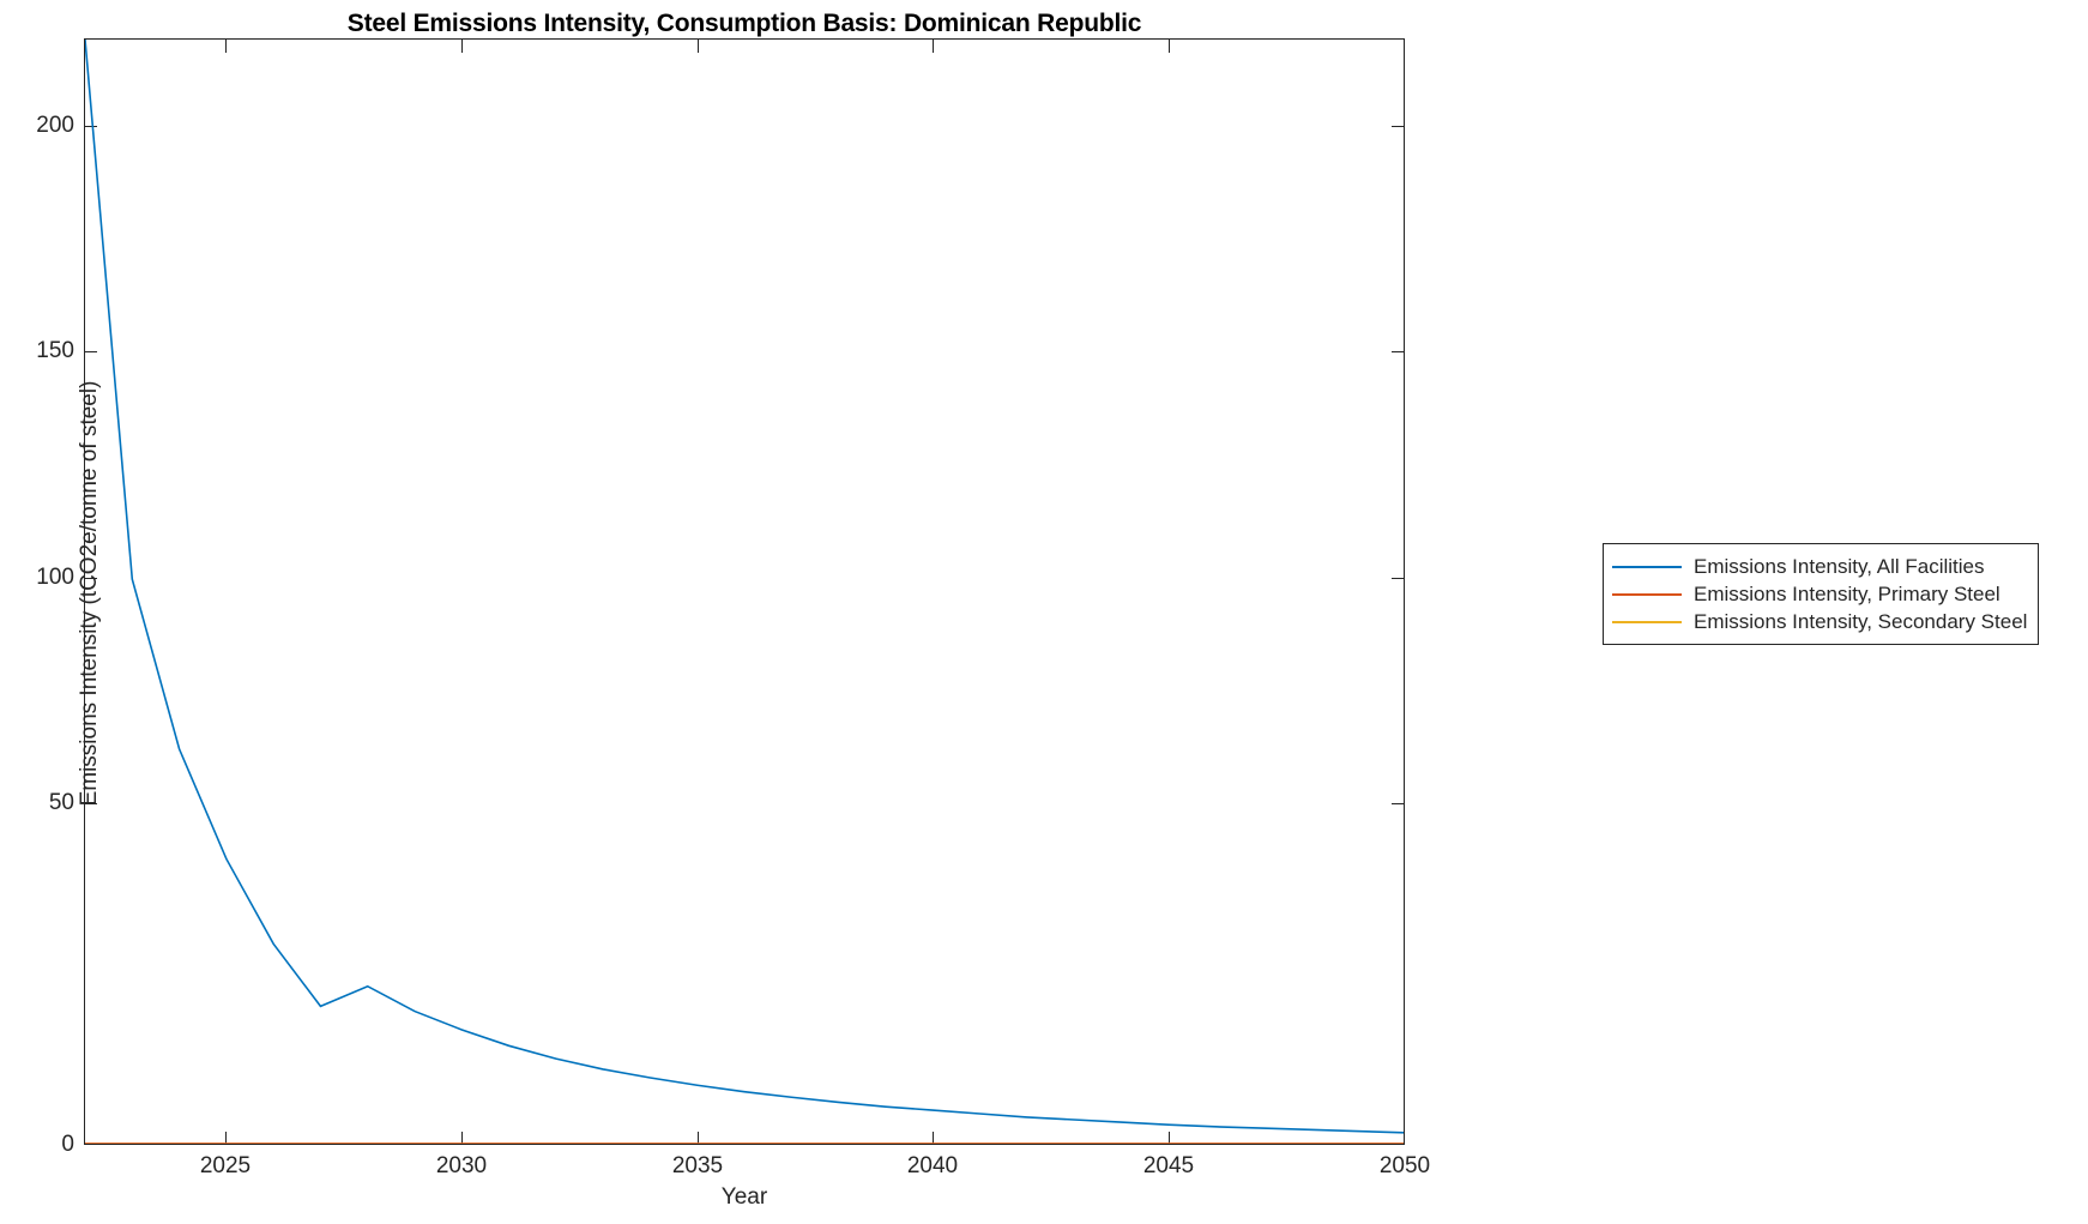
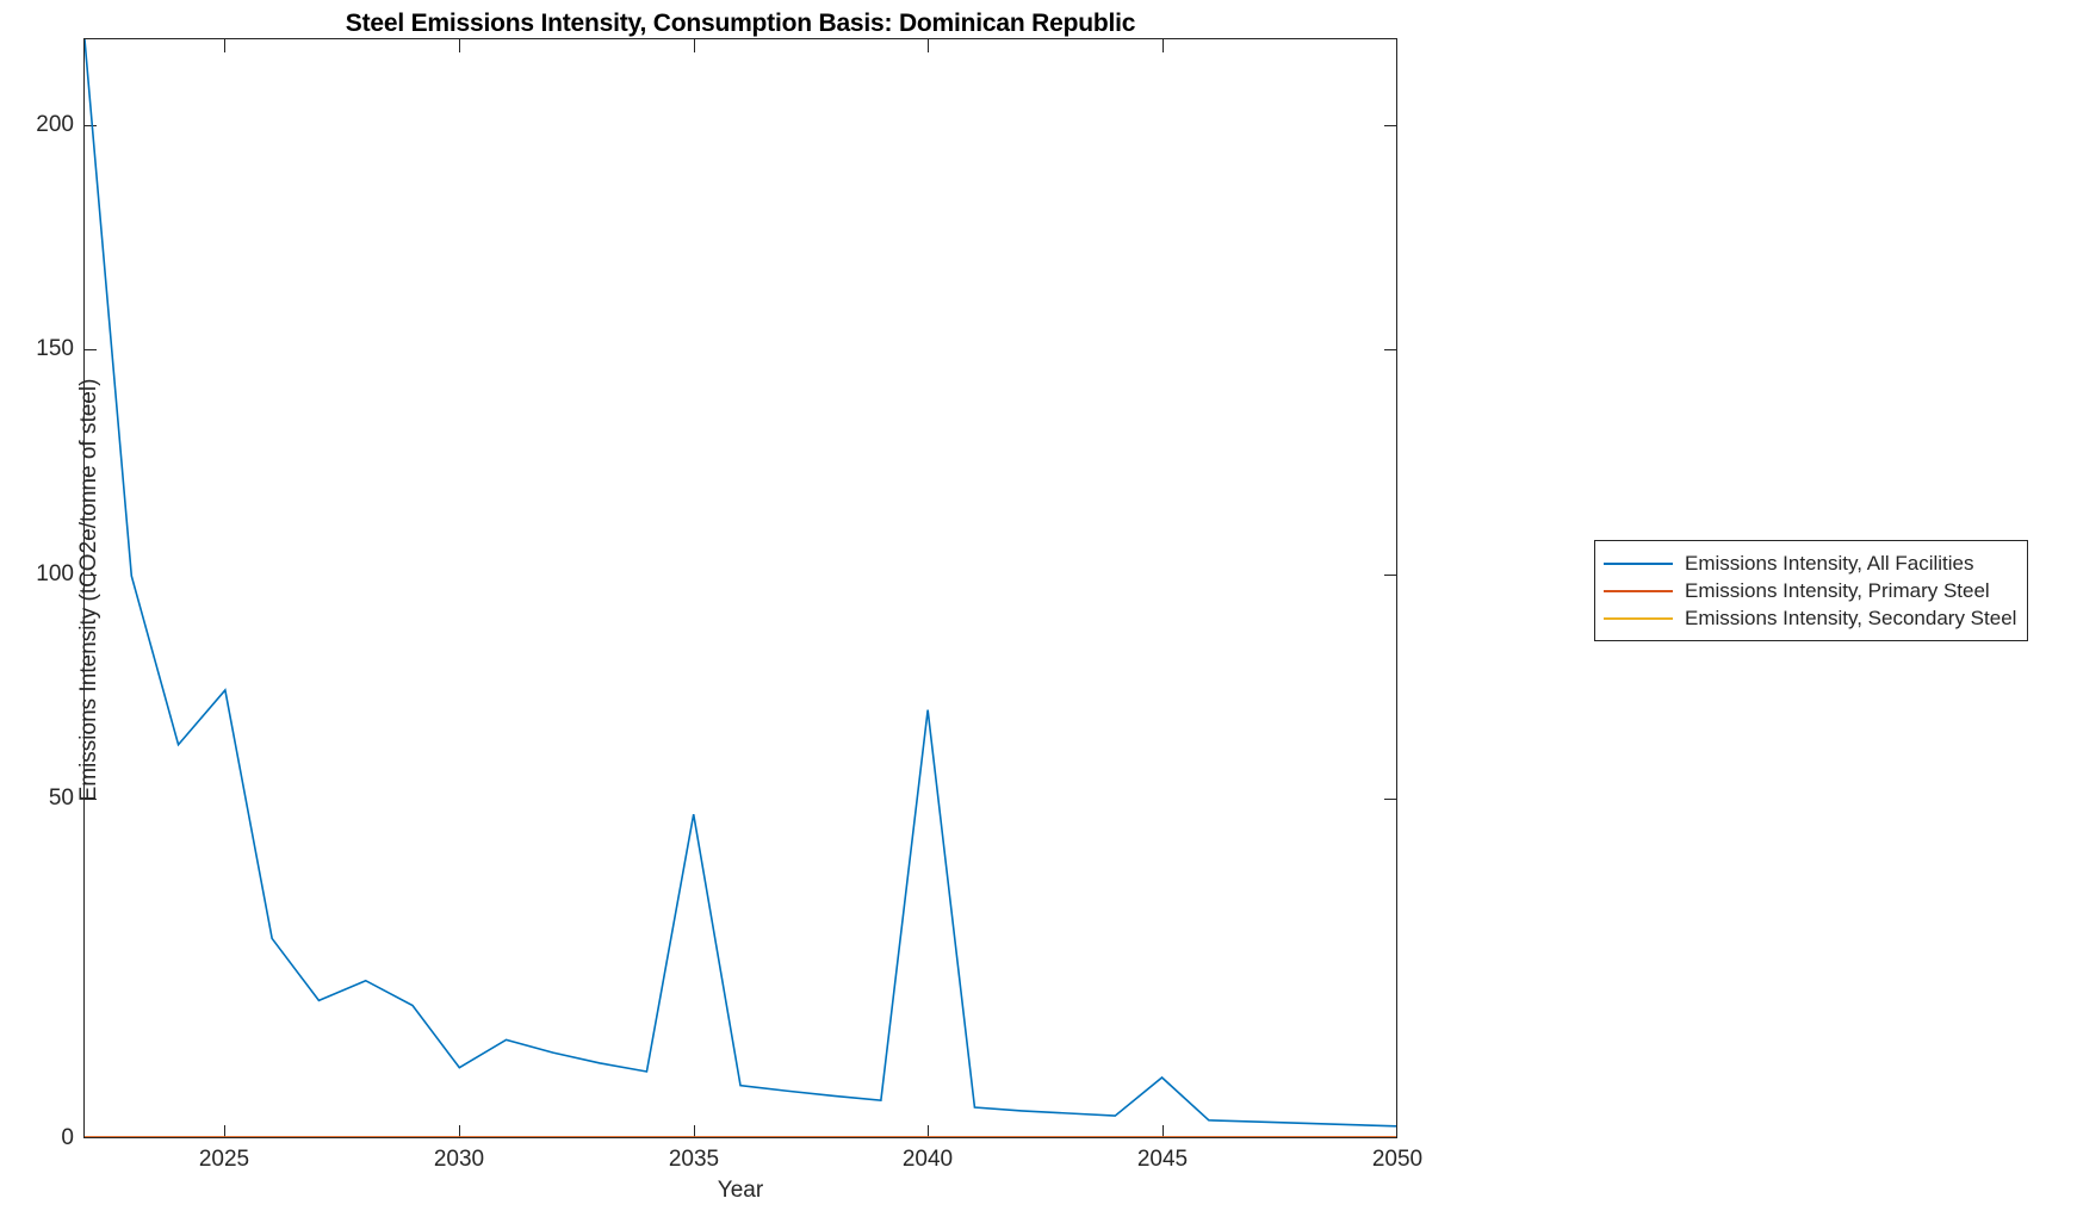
Emissions Intensity, All Facilities/2025: 57 -> 90
Emissions Intensity, All Facilities/2030: 23 -> 14
Emissions Intensity, All Facilities/2035: 12 -> 65
Emissions Intensity, All Facilities/2040: 7 -> 86
Emissions Intensity, All Facilities/2045: 4 -> 12
